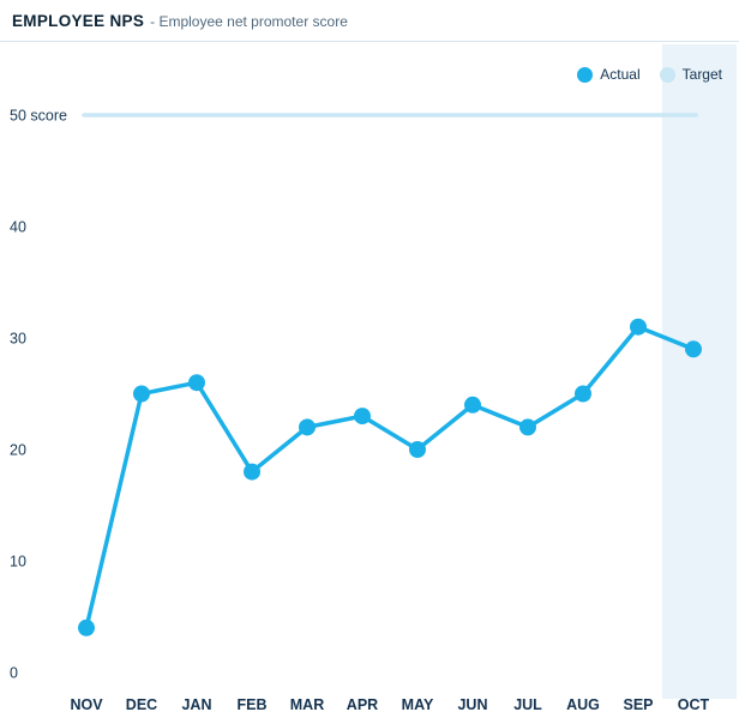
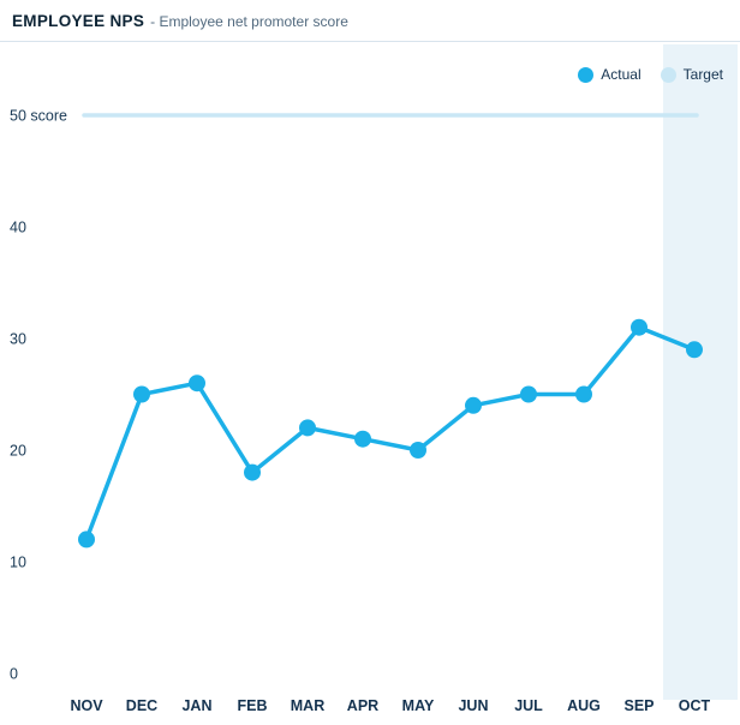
Actual/NOV: 4 -> 12
Actual/APR: 23 -> 21
Actual/JUL: 22 -> 25
